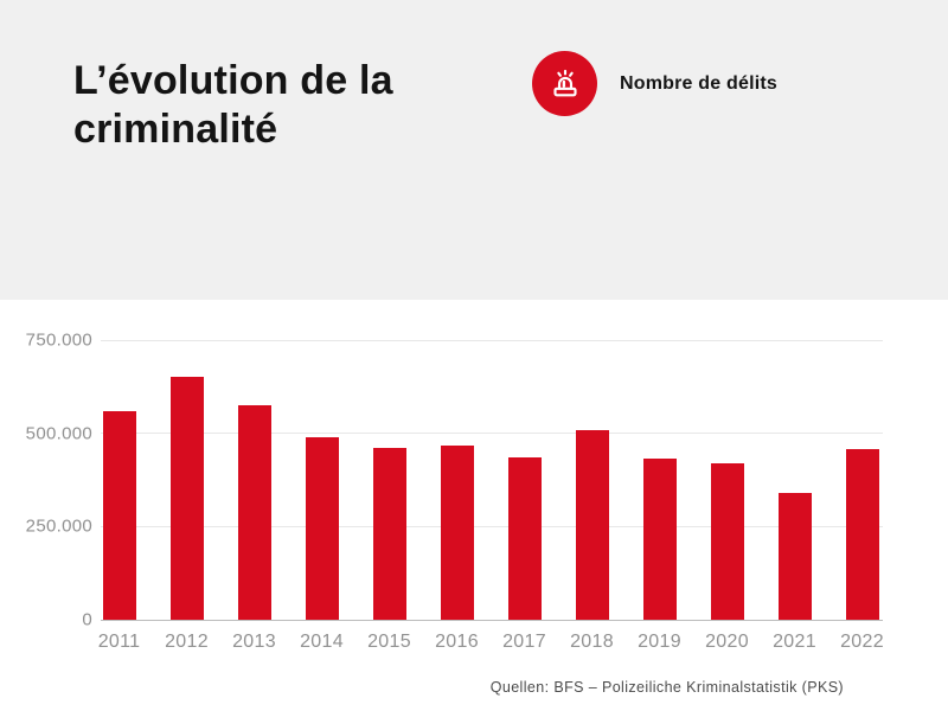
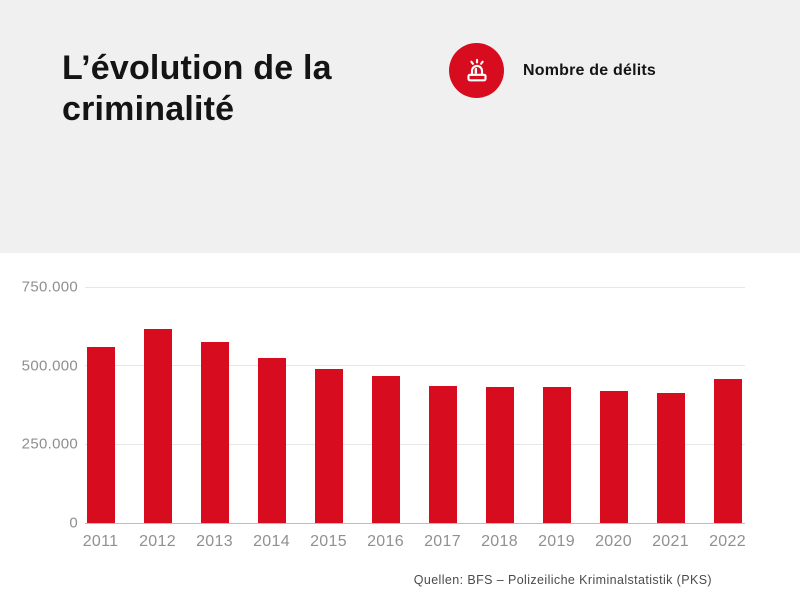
2012: 650000 -> 620000
2014: 490000 -> 520000
2015: 460000 -> 490000
2018: 510000 -> 430000
2021: 340000 -> 410000
